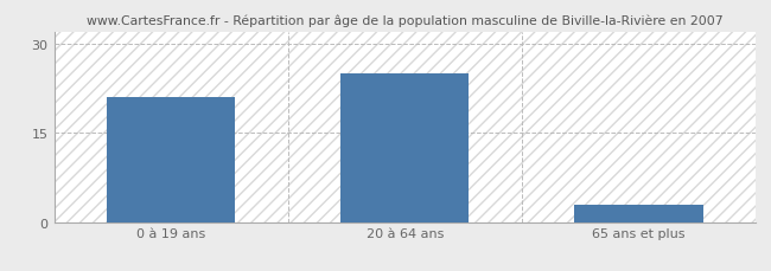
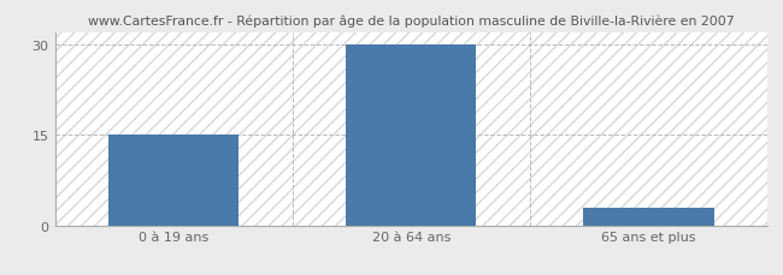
0 à 19 ans: 21 -> 15
20 à 64 ans: 25 -> 30
